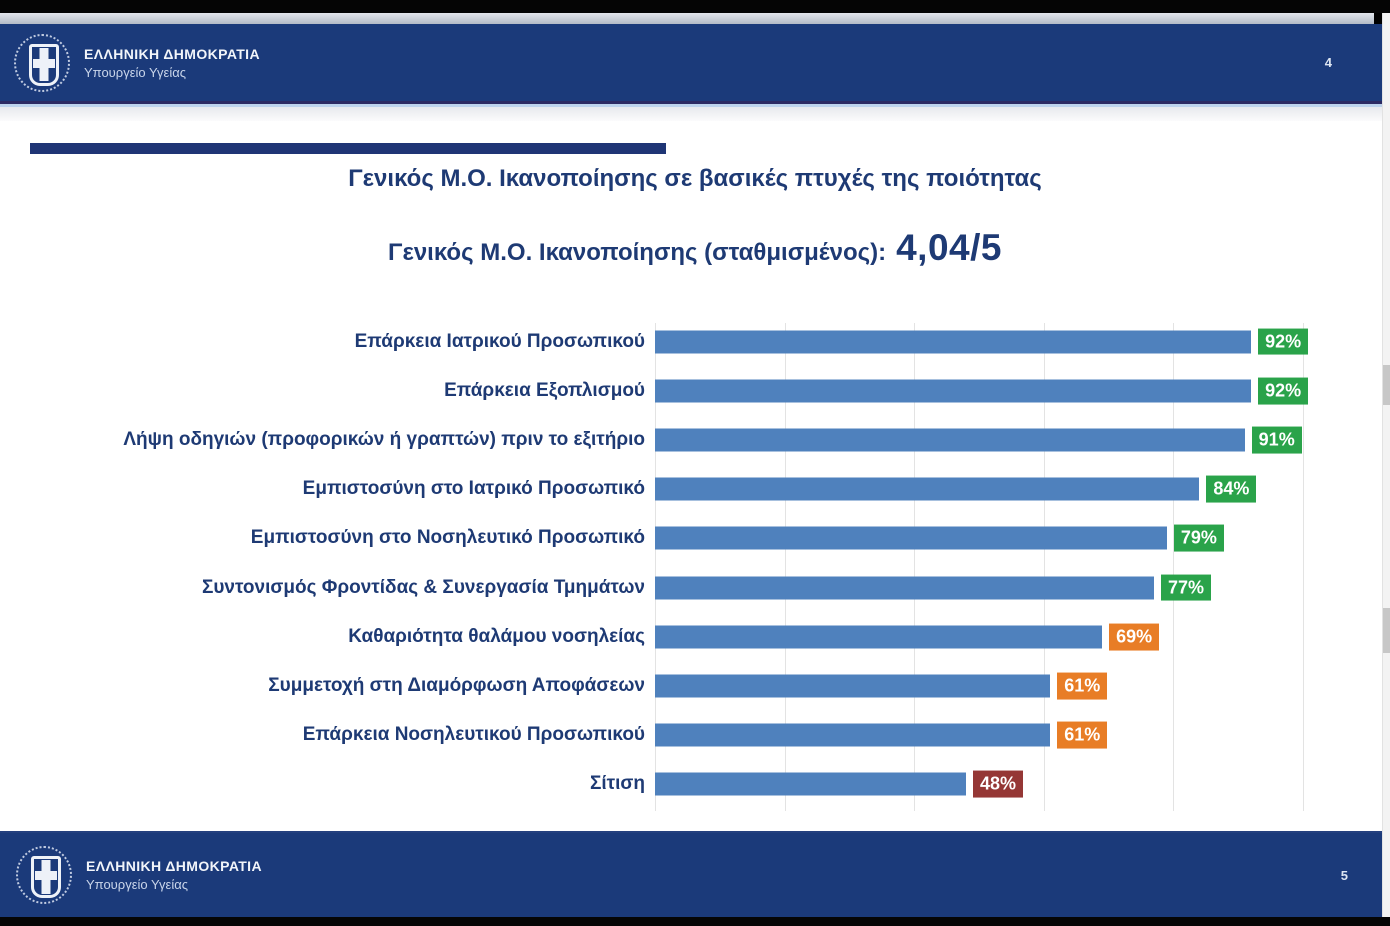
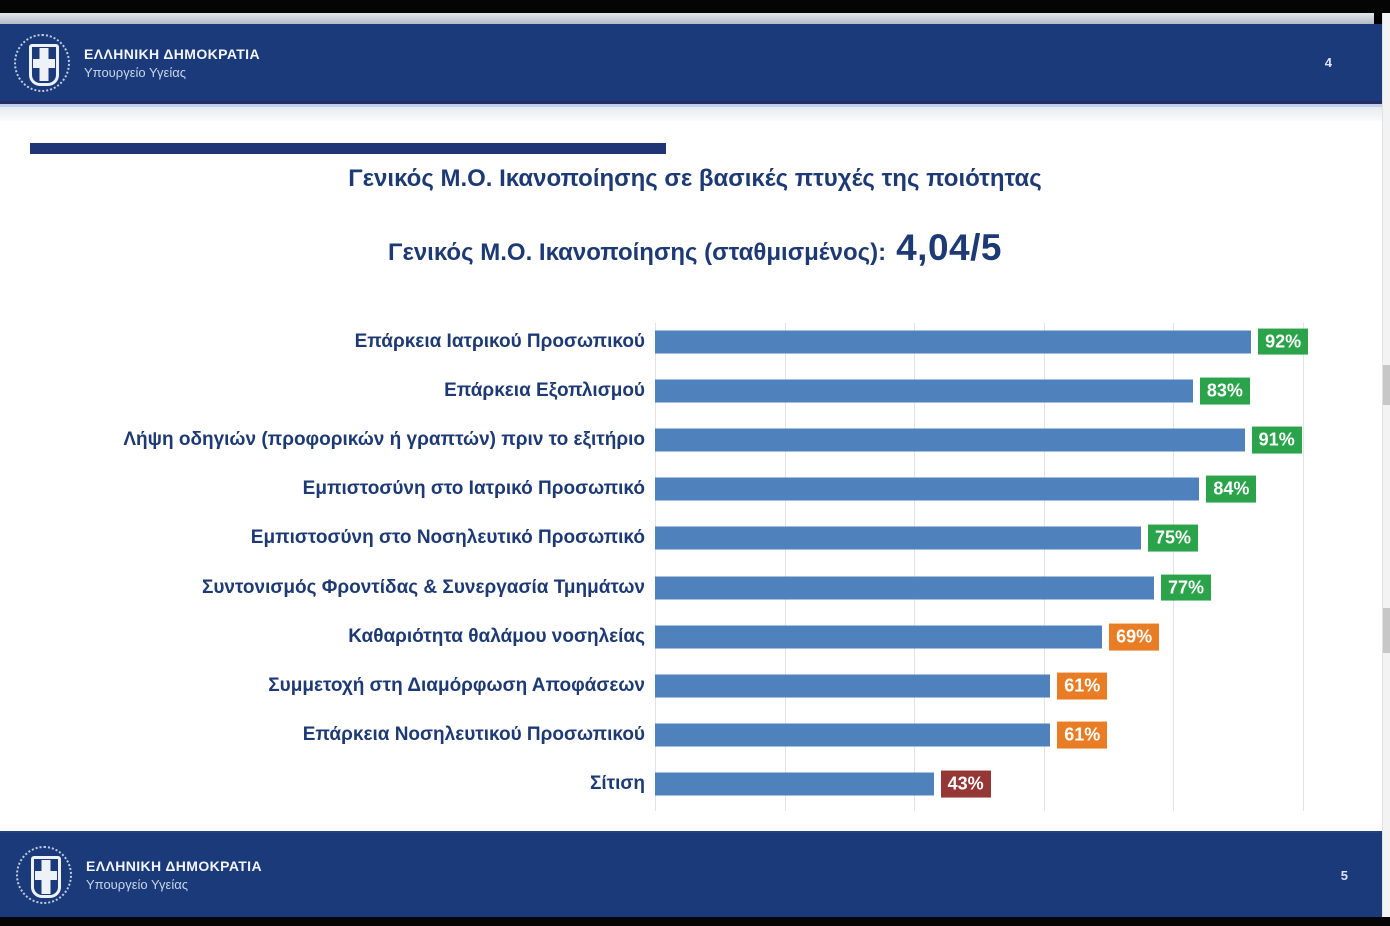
Επάρκεια Εξοπλισμού: 92% -> 83%
Εμπιστοσύνη στο Νοσηλευτικό Προσωπικό: 79% -> 75%
Σίτιση: 48% -> 43%
